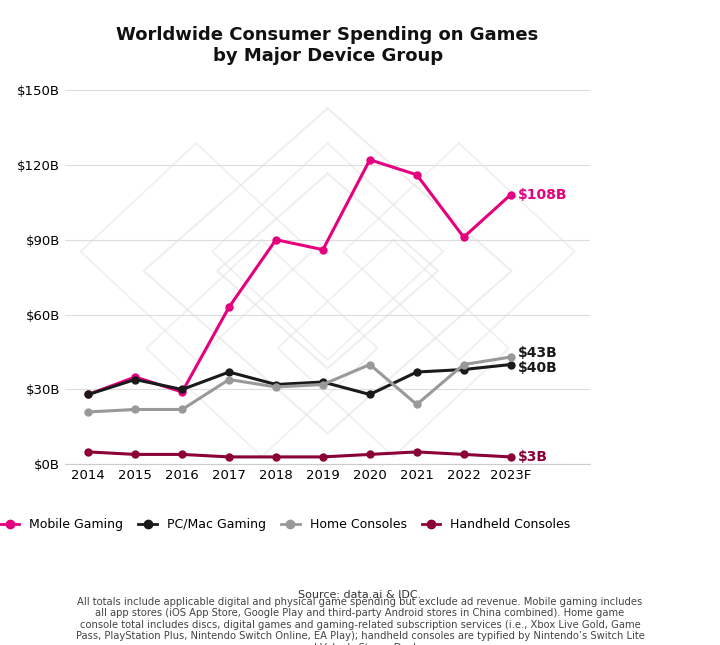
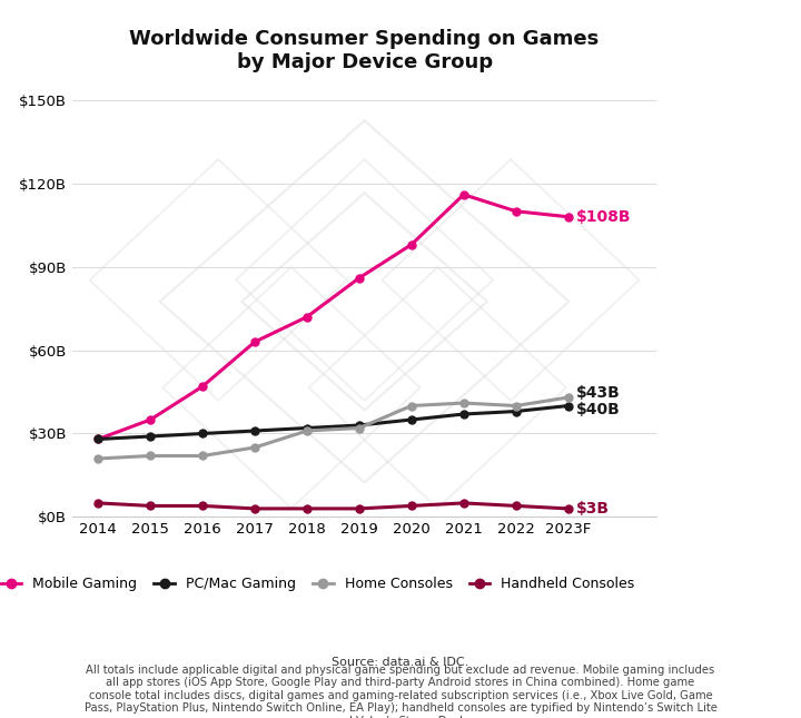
PC/Mac Gaming/2015: $34B -> $29B
Mobile Gaming/2016: $29B -> $47B
PC/Mac Gaming/2017: $37B -> $31B
Home Consoles/2017: $34B -> $25B
Mobile Gaming/2018: $90B -> $72B
Mobile Gaming/2020: $122B -> $98B
PC/Mac Gaming/2020: $28B -> $35B
Home Consoles/2021: $24B -> $41B
Mobile Gaming/2022: $91B -> $110B
